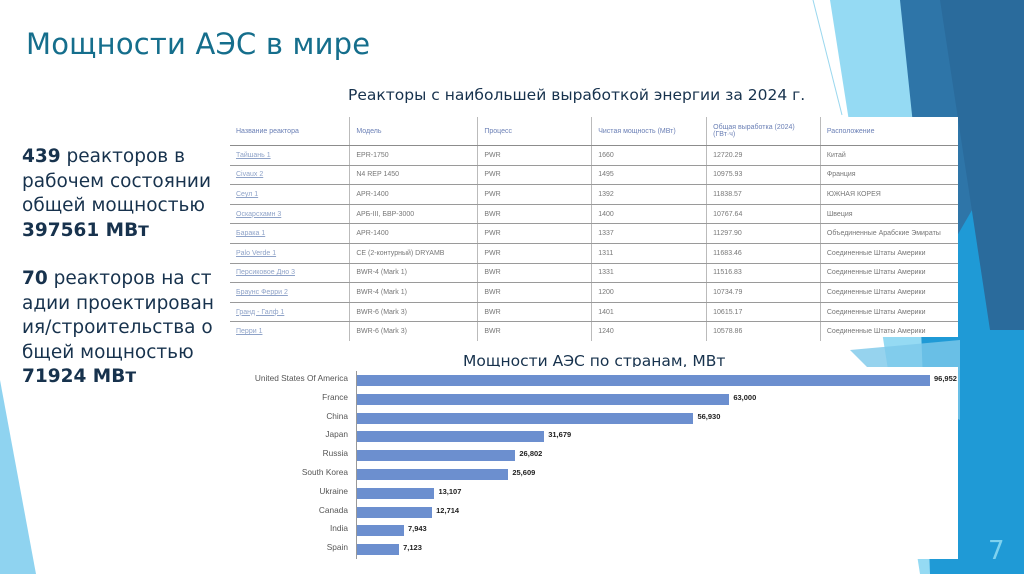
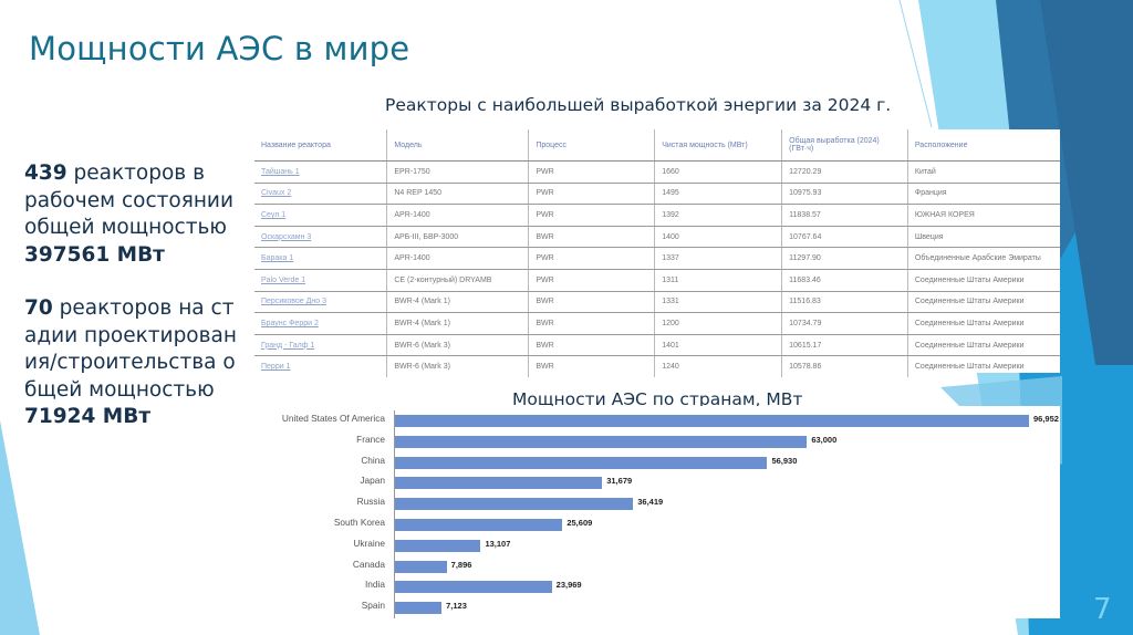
Russia: 26,802 -> 36,419
Canada: 12,714 -> 7,896
India: 7,943 -> 23,969
